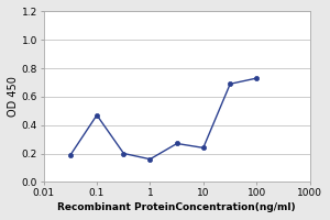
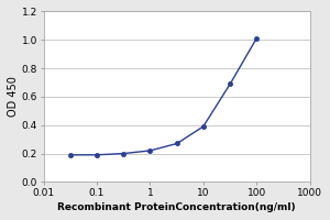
0.1: 0.47 -> 0.19
1: 0.16 -> 0.22
10: 0.24 -> 0.39
100: 0.73 -> 1.01
